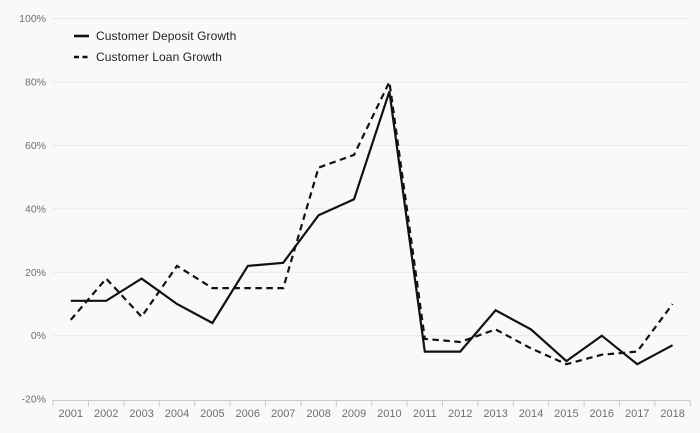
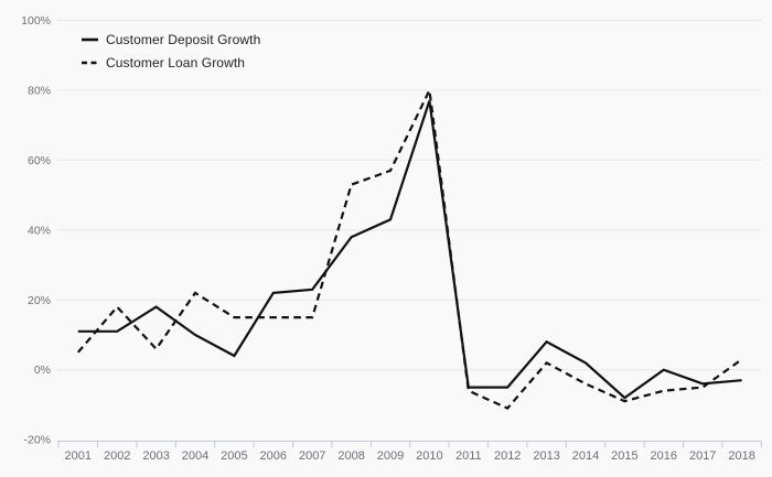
Customer Loan Growth/2011: -1% -> -6%
Customer Loan Growth/2012: -2% -> -11%
Customer Deposit Growth/2017: -9% -> -4%
Customer Loan Growth/2018: 10% -> 3%
